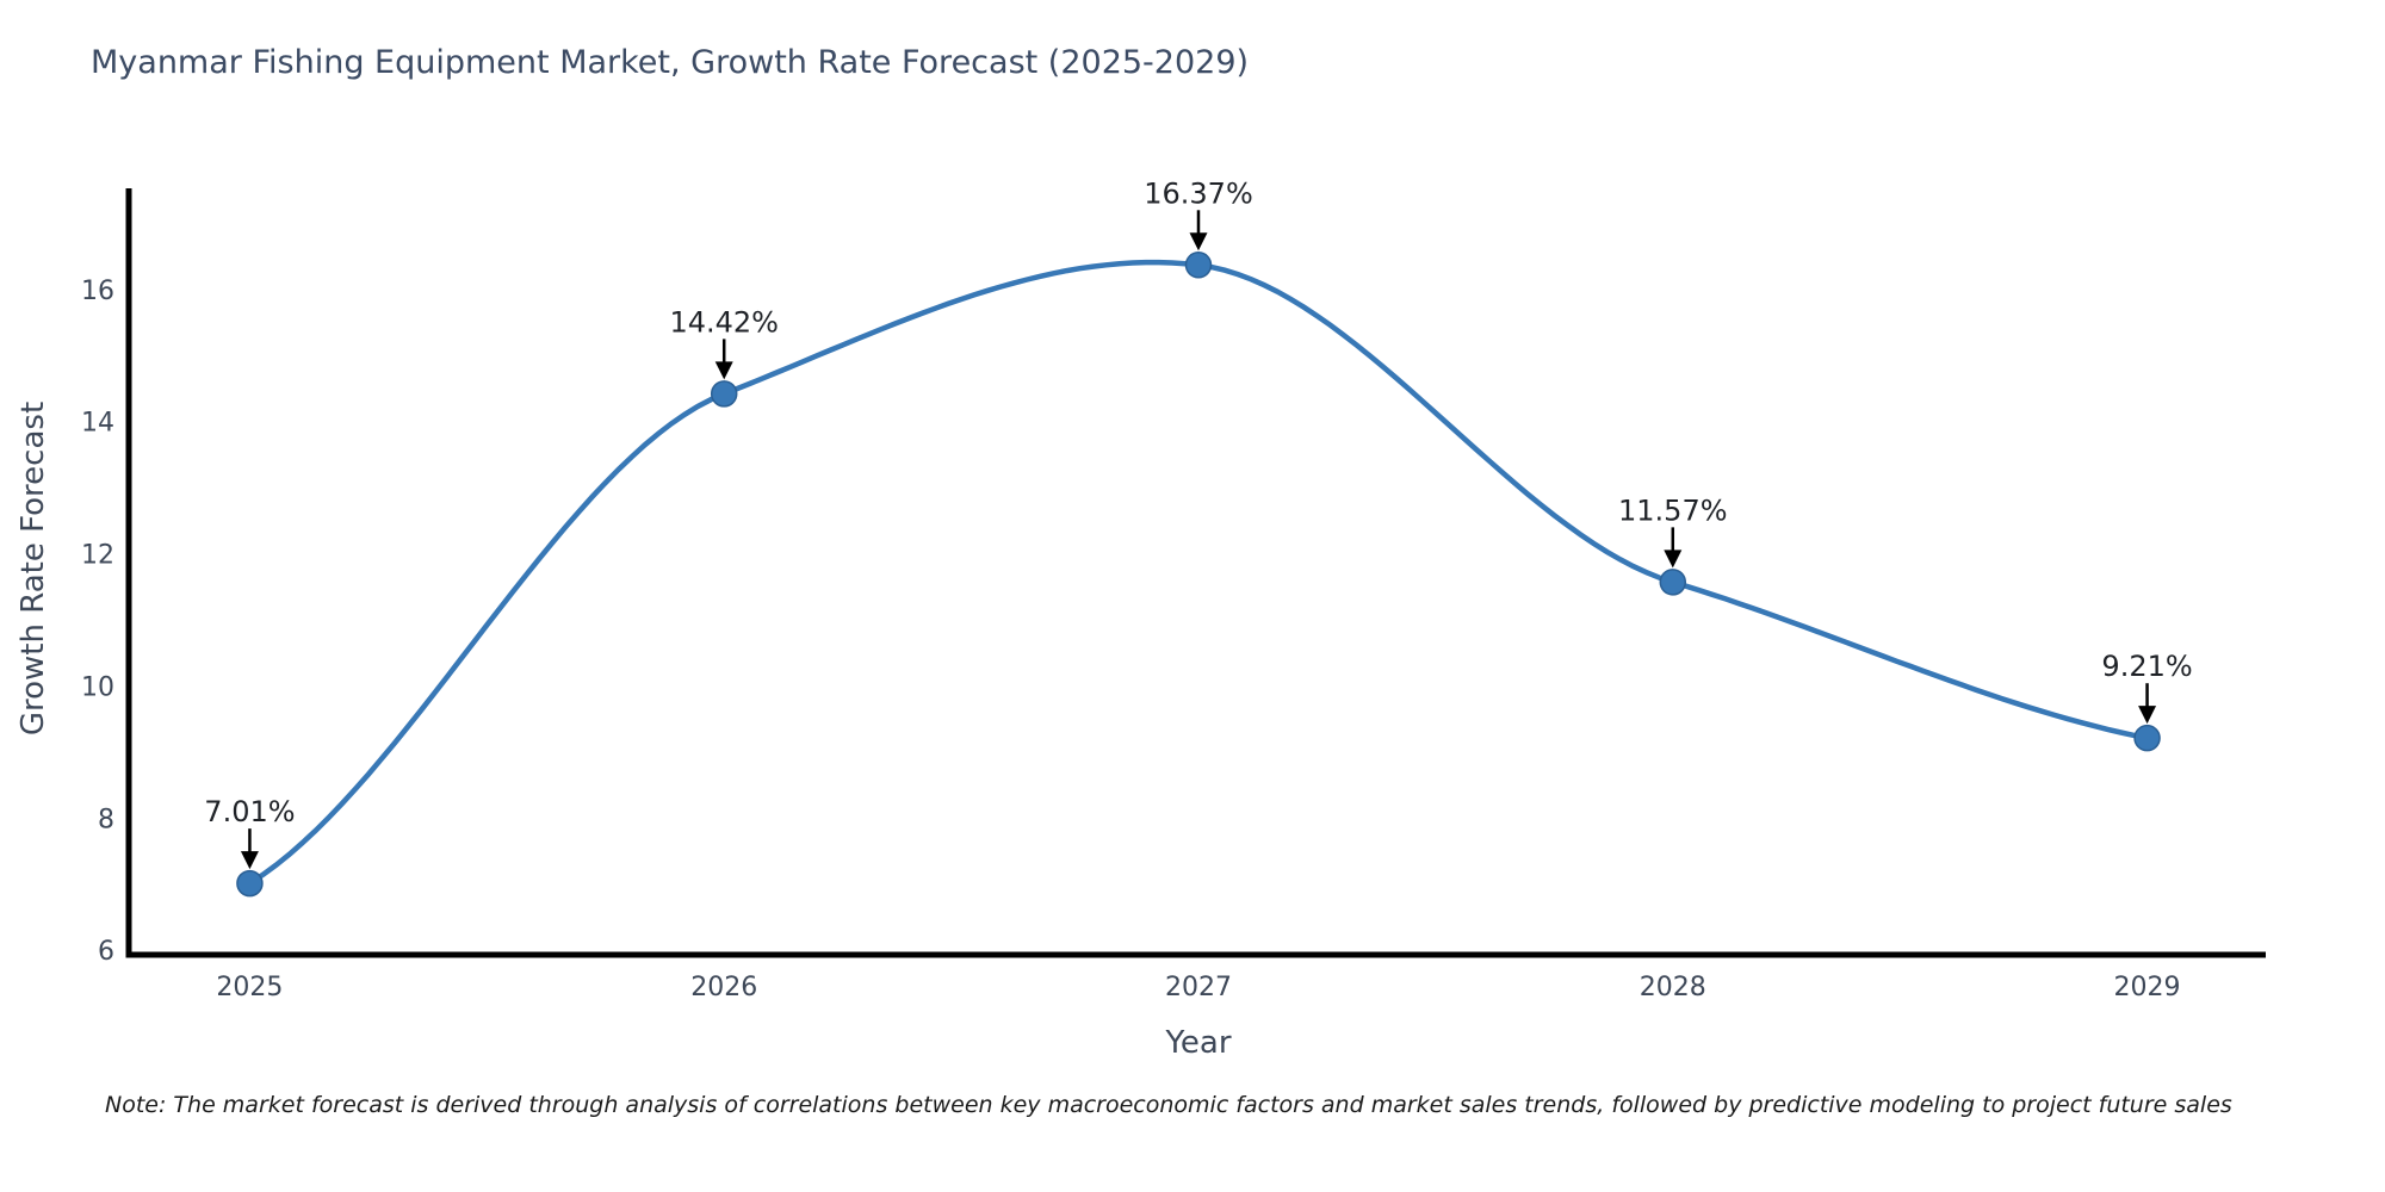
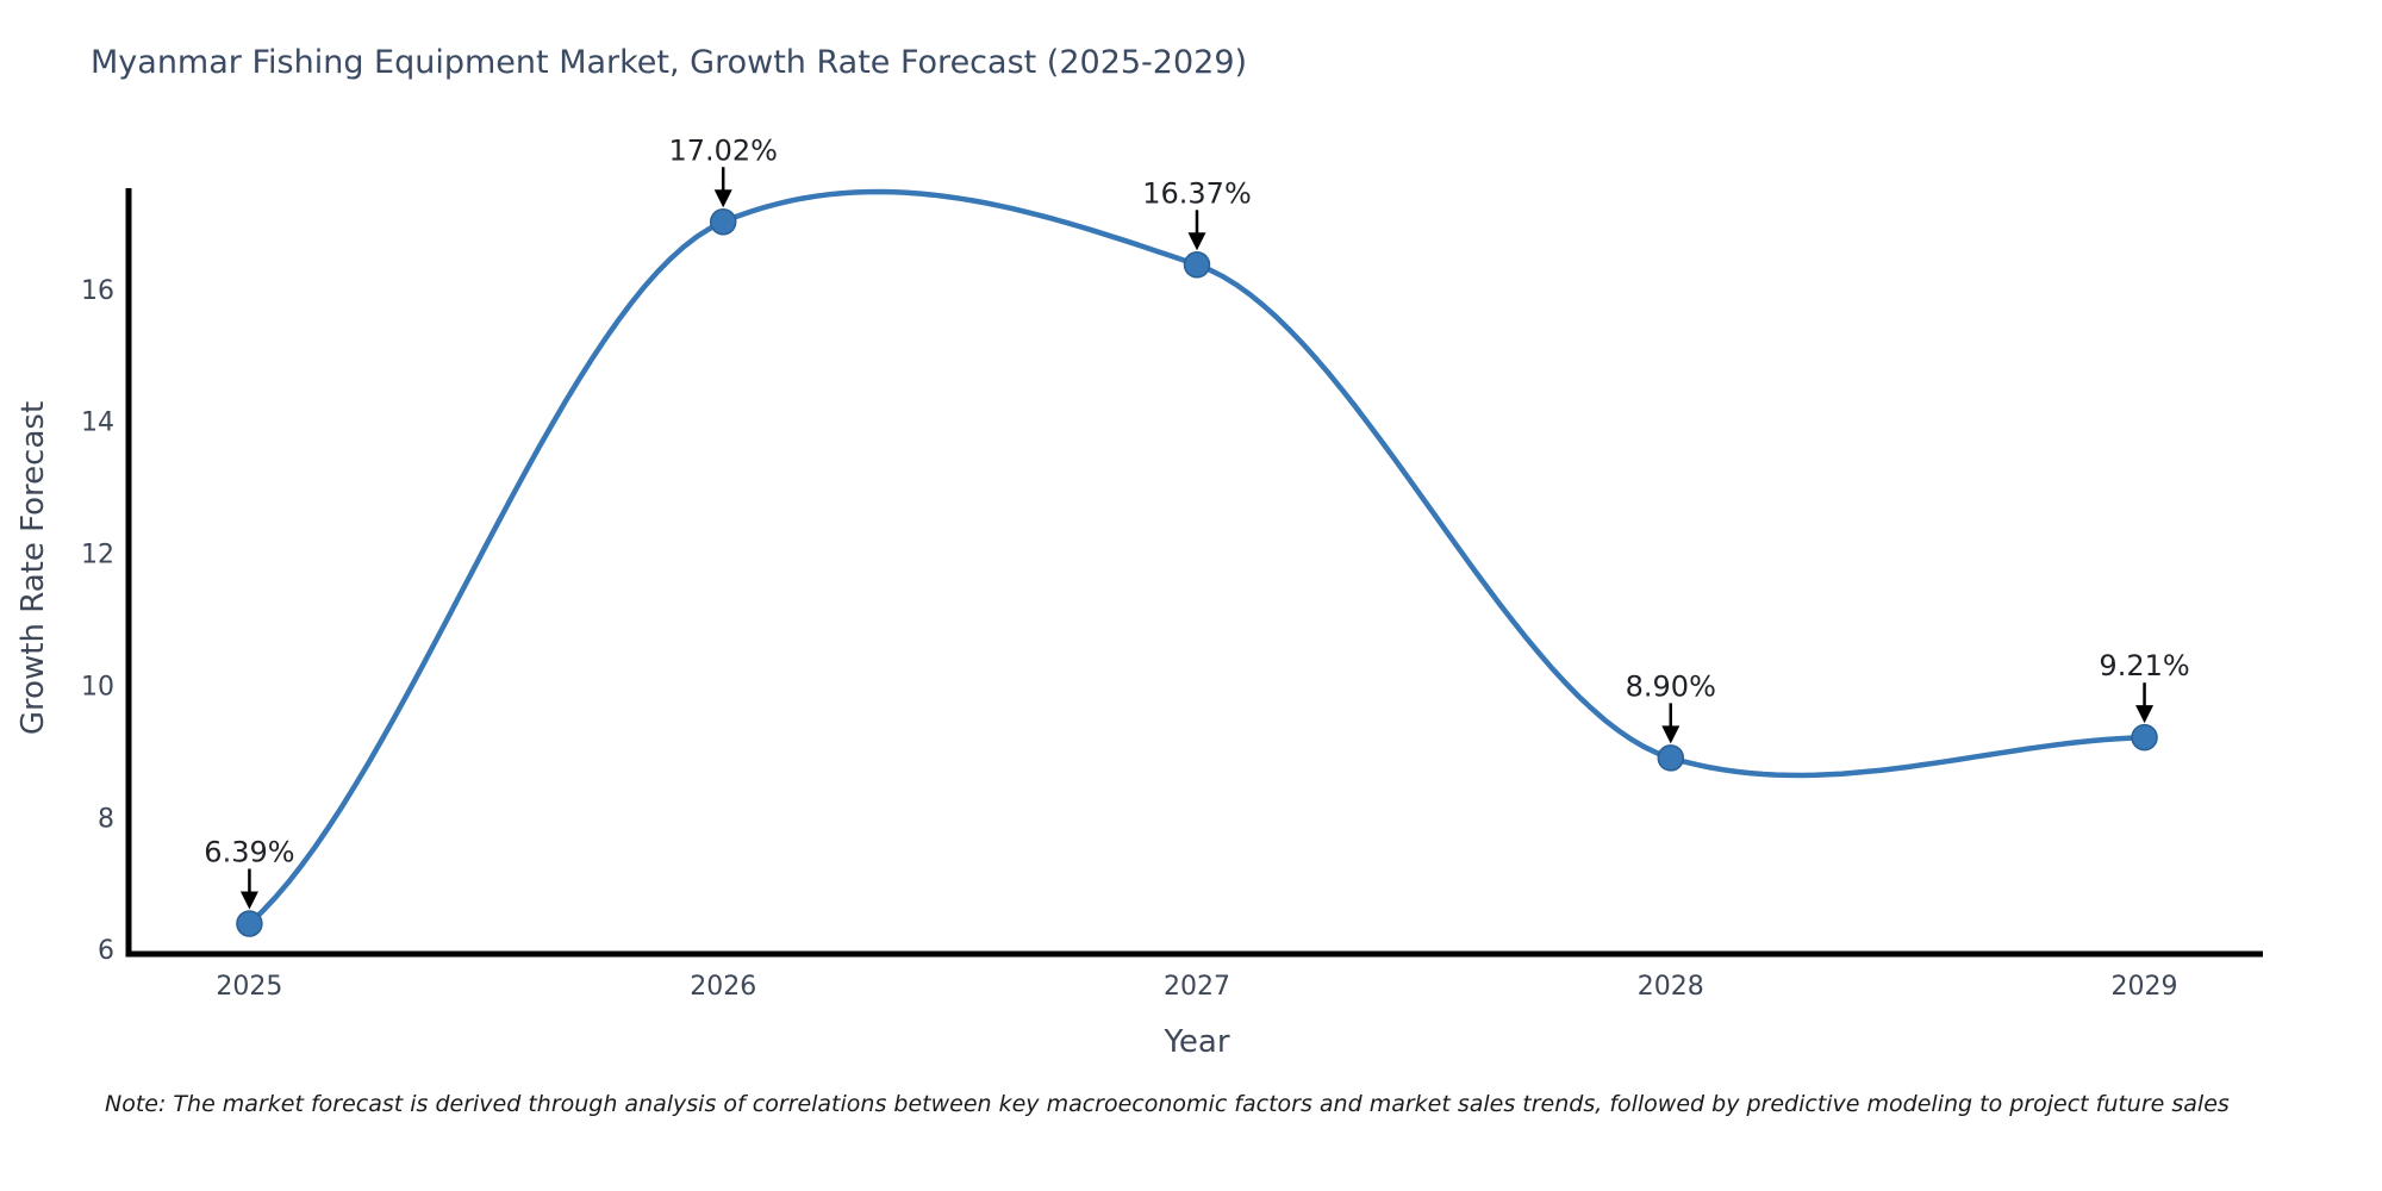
2025: 7.01% -> 6.39%
2026: 14.42% -> 17.02%
2028: 11.57% -> 8.90%
